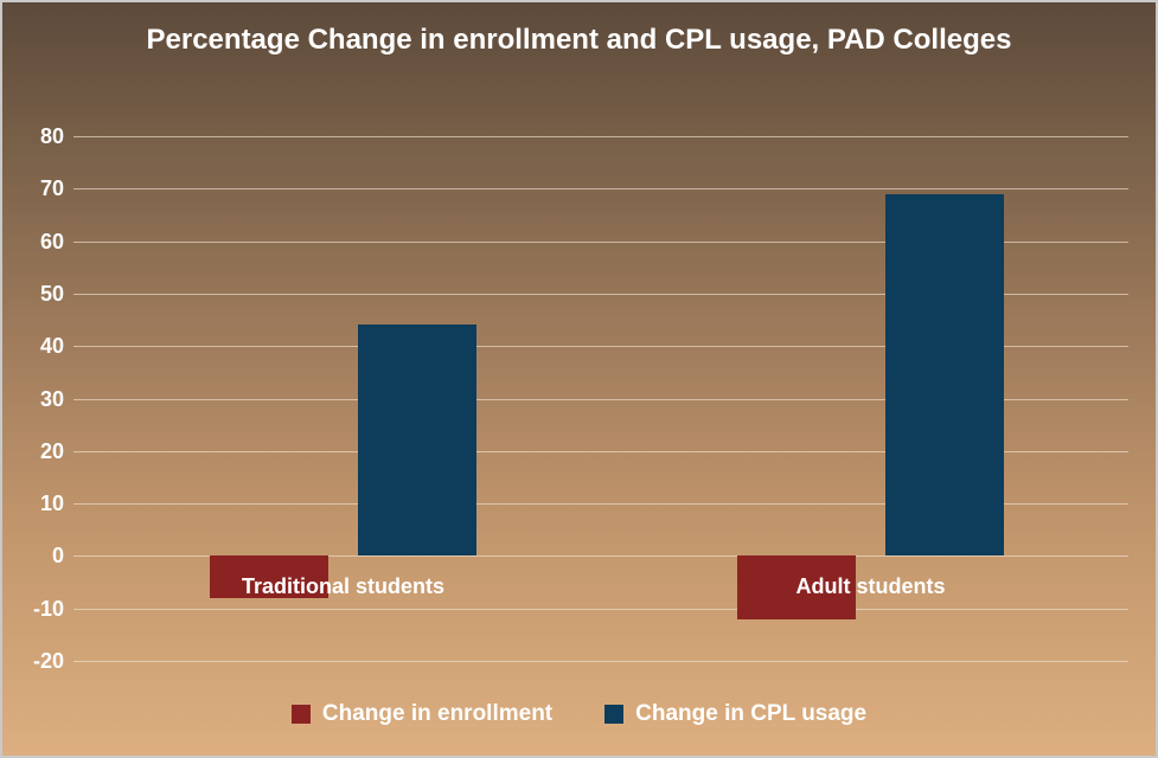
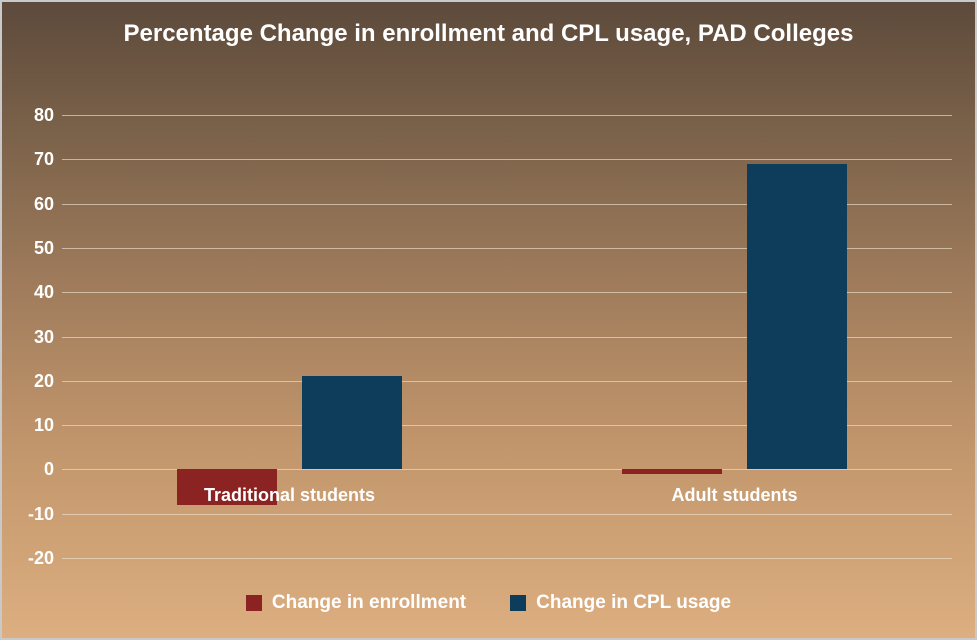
Change in CPL usage/Traditional students: 44 -> 21
Change in enrollment/Adult students: -12 -> -1
